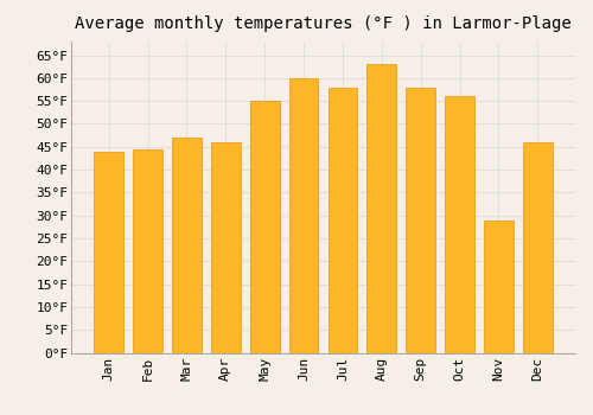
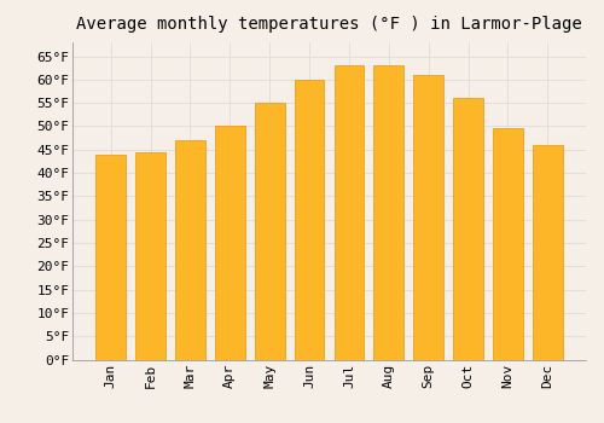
Apr: 46.0°F -> 50.0°F
Jul: 58.0°F -> 63.0°F
Sep: 58.0°F -> 61.0°F
Nov: 29.0°F -> 49.5°F
